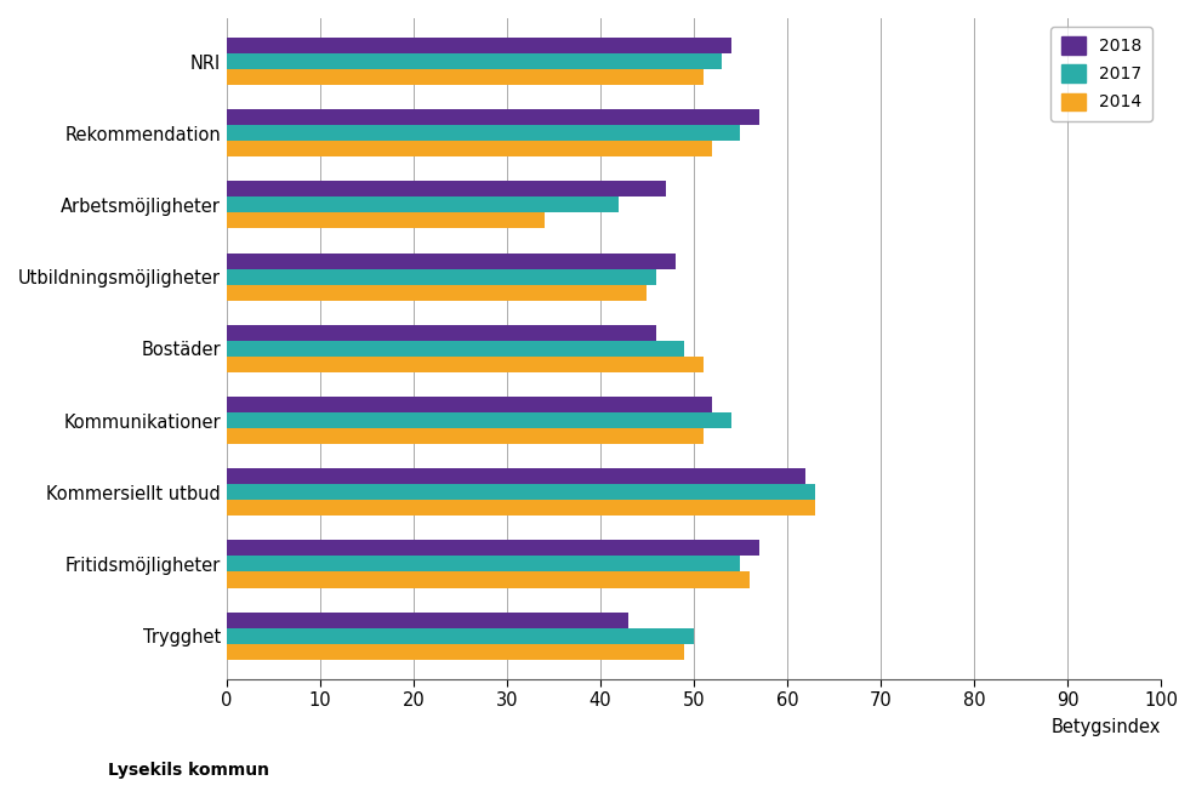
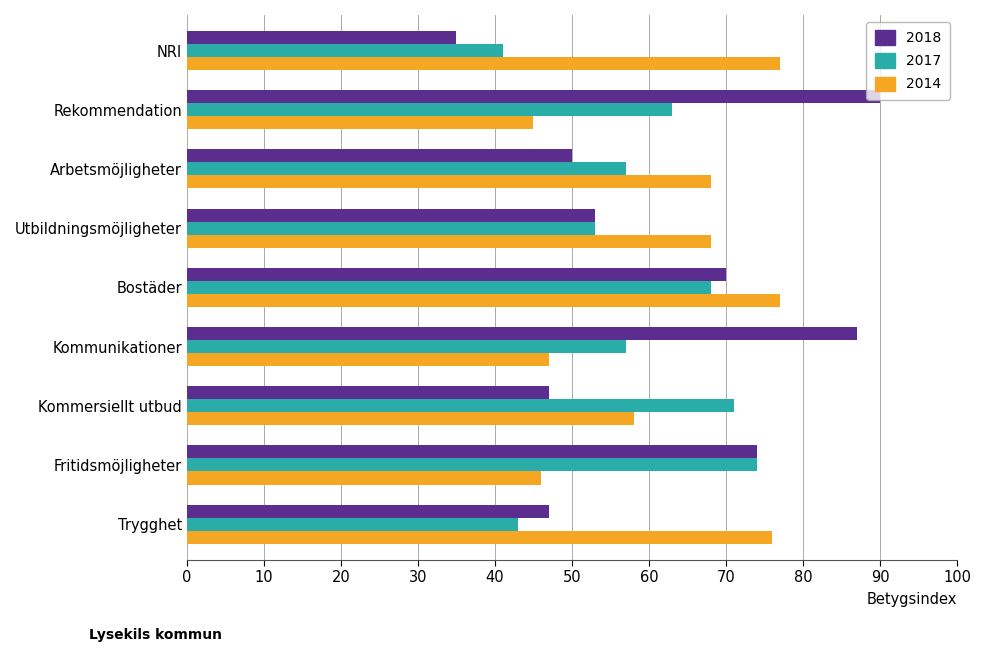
2018/NRI: 54 -> 35
2017/NRI: 53 -> 41
2014/NRI: 51 -> 77
2018/Rekommendation: 57 -> 90
2017/Rekommendation: 55 -> 63
2014/Rekommendation: 52 -> 45
2018/Arbetsmöjligheter: 47 -> 50
2017/Arbetsmöjligheter: 42 -> 57
2014/Arbetsmöjligheter: 34 -> 68
2018/Utbildningsmöjligheter: 48 -> 53
2017/Utbildningsmöjligheter: 46 -> 53
2014/Utbildningsmöjligheter: 45 -> 68
2018/Bostäder: 46 -> 70
2017/Bostäder: 49 -> 68
2014/Bostäder: 51 -> 77
2018/Kommunikationer: 52 -> 87
2017/Kommunikationer: 54 -> 57
2014/Kommunikationer: 51 -> 47
2018/Kommersiellt utbud: 62 -> 47
2017/Kommersiellt utbud: 63 -> 71
2014/Kommersiellt utbud: 63 -> 58
2018/Fritidsmöjligheter: 57 -> 74
2017/Fritidsmöjligheter: 55 -> 74
2014/Fritidsmöjligheter: 56 -> 46
2018/Trygghet: 43 -> 47
2017/Trygghet: 50 -> 43
2014/Trygghet: 49 -> 76
